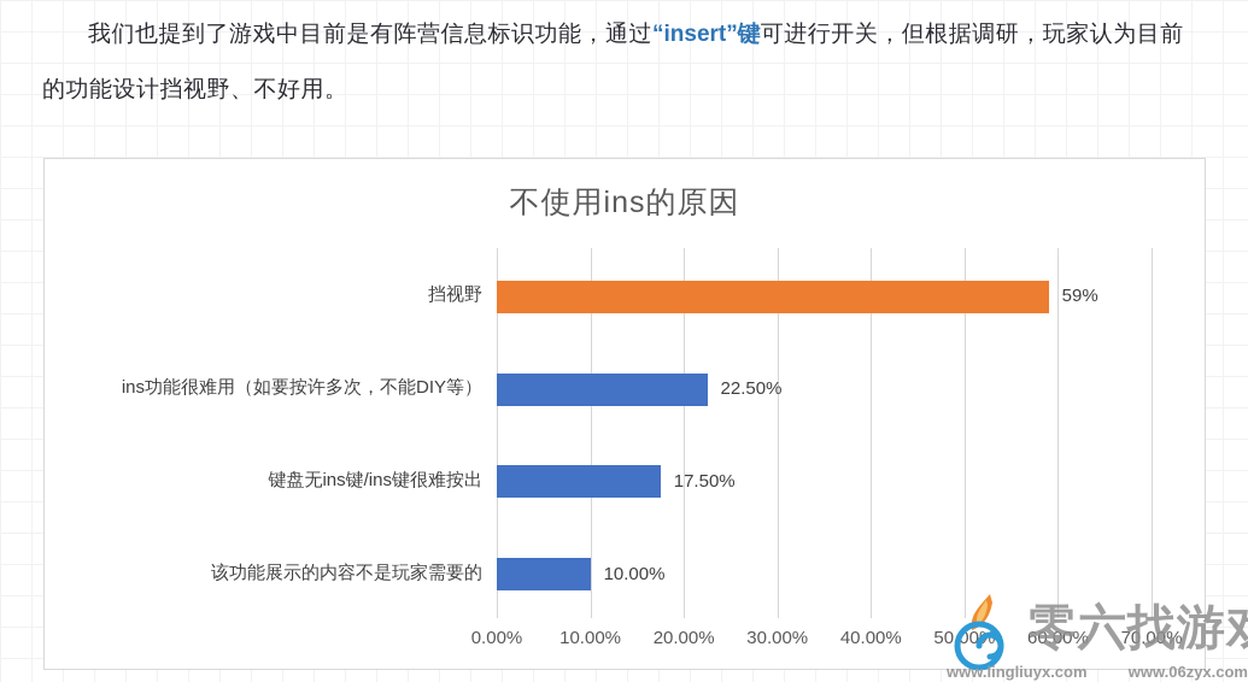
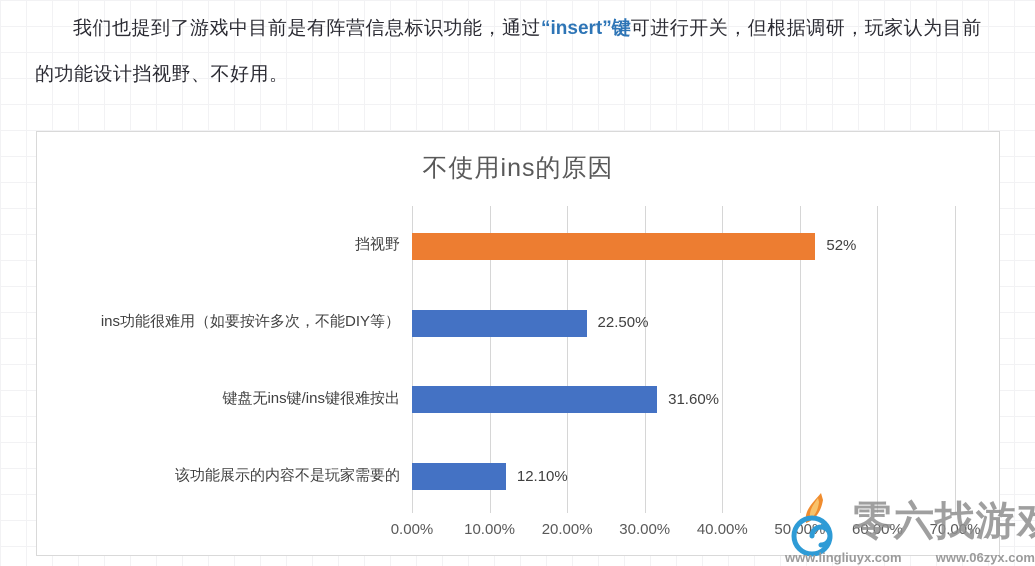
挡视野: 59% -> 52%
键盘无ins键/ins键很难按出: 17.50% -> 31.60%
该功能展示的内容不是玩家需要的: 10.00% -> 12.10%
